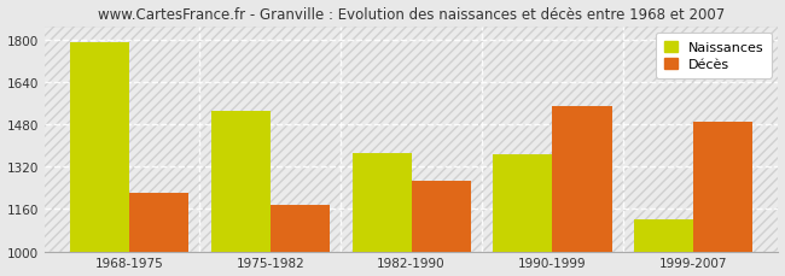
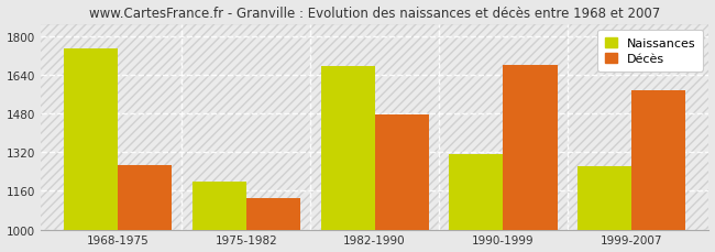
Naissances/1968-1975: 1790 -> 1750
Décès/1968-1975: 1220 -> 1265
Naissances/1975-1982: 1530 -> 1200
Décès/1975-1982: 1175 -> 1130
Naissances/1982-1990: 1370 -> 1675
Décès/1982-1990: 1265 -> 1475
Naissances/1990-1999: 1365 -> 1310
Décès/1990-1999: 1550 -> 1680
Naissances/1999-2007: 1120 -> 1260
Décès/1999-2007: 1490 -> 1575
